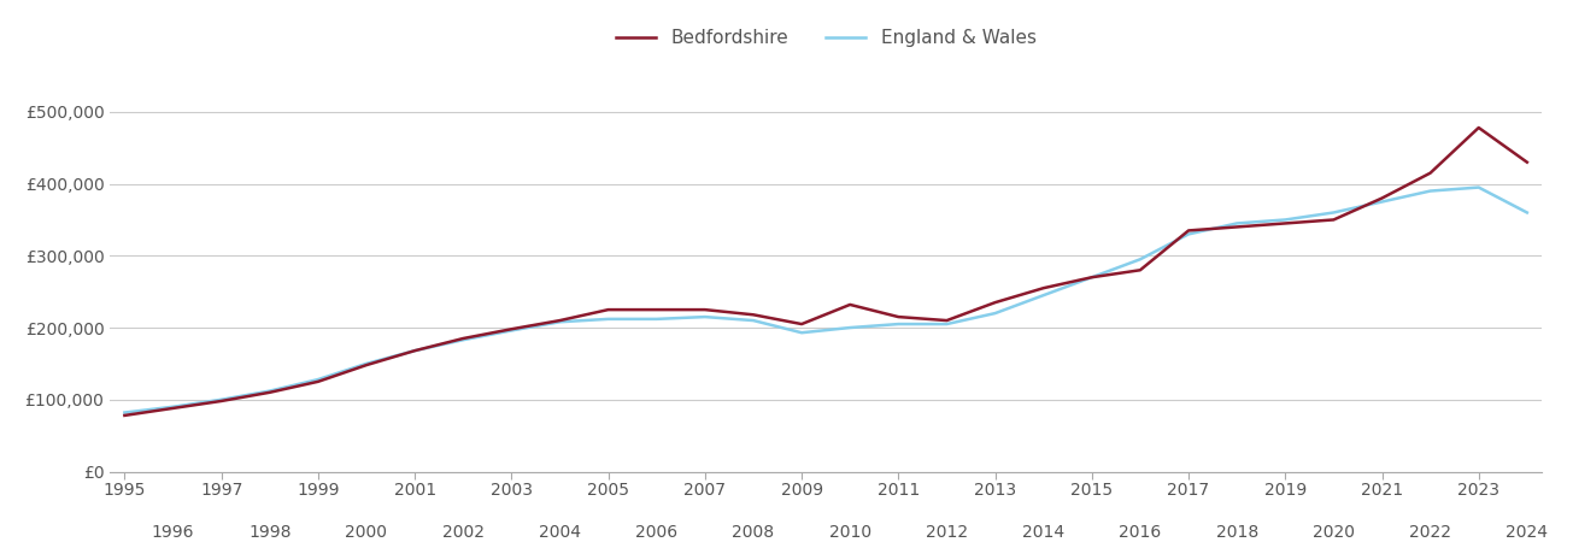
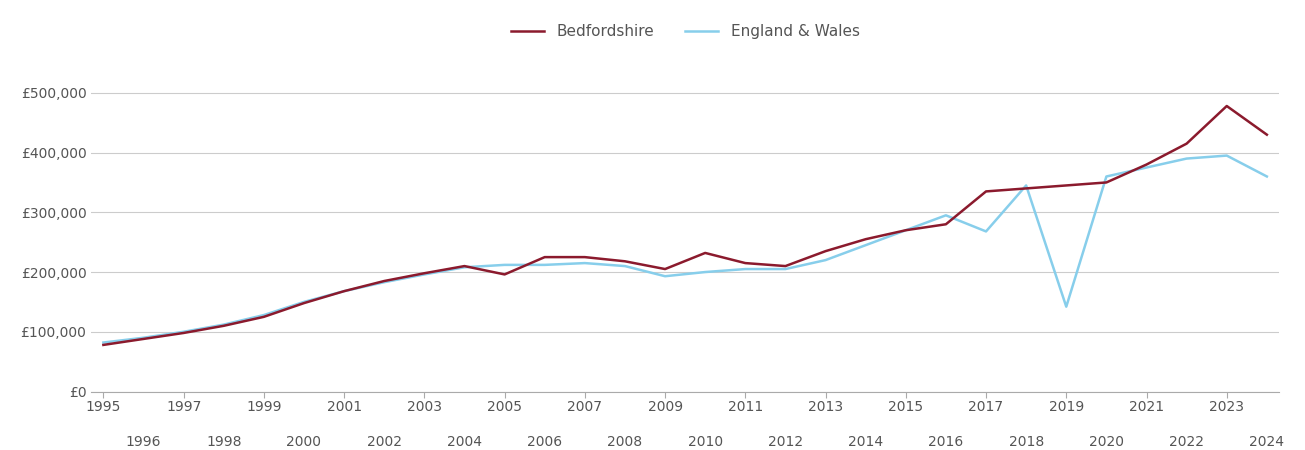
Bedfordshire/2005: £225,000 -> £196,000
England & Wales/2017: £330,000 -> £268,000
England & Wales/2019: £350,000 -> £142,000
